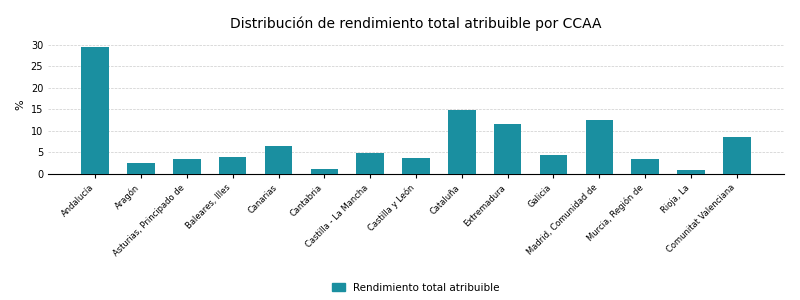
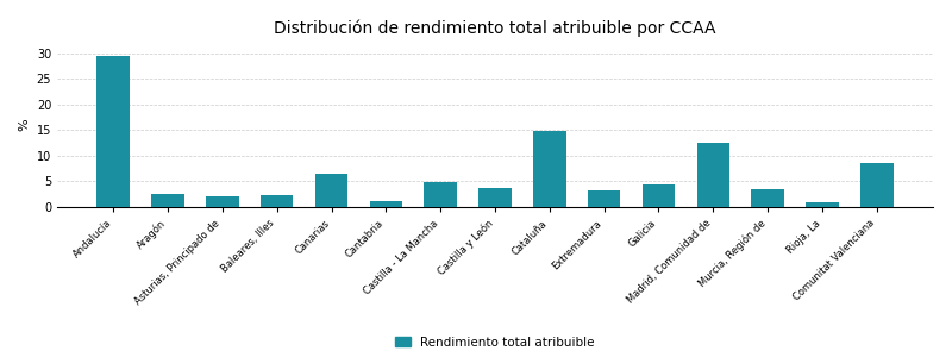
Asturias, Principado de: 3.5 -> 2.0
Baleares, Illes: 4.0 -> 2.4
Extremadura: 11.5 -> 3.2
